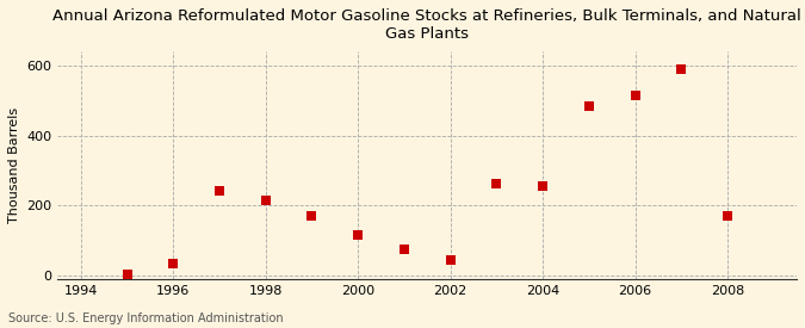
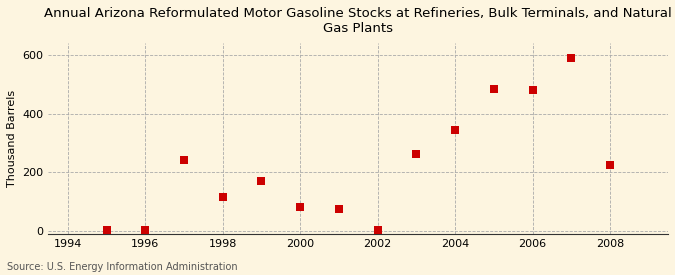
1996: 35 -> 5
1998: 215 -> 115
2000: 115 -> 82
2002: 45 -> 5
2004: 255 -> 345
2006: 515 -> 480
2008: 170 -> 225
